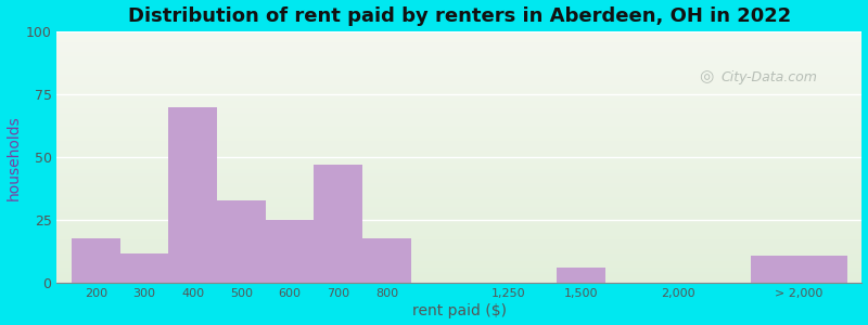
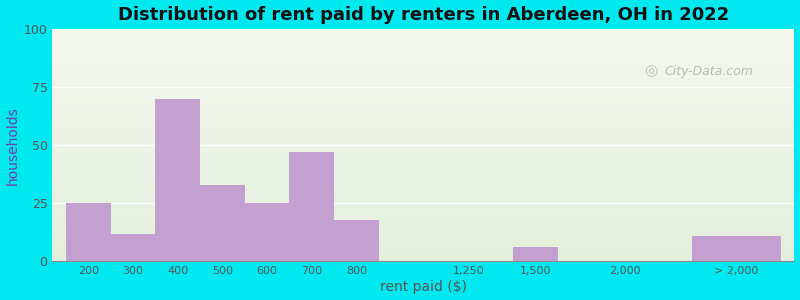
200: 18 -> 25
